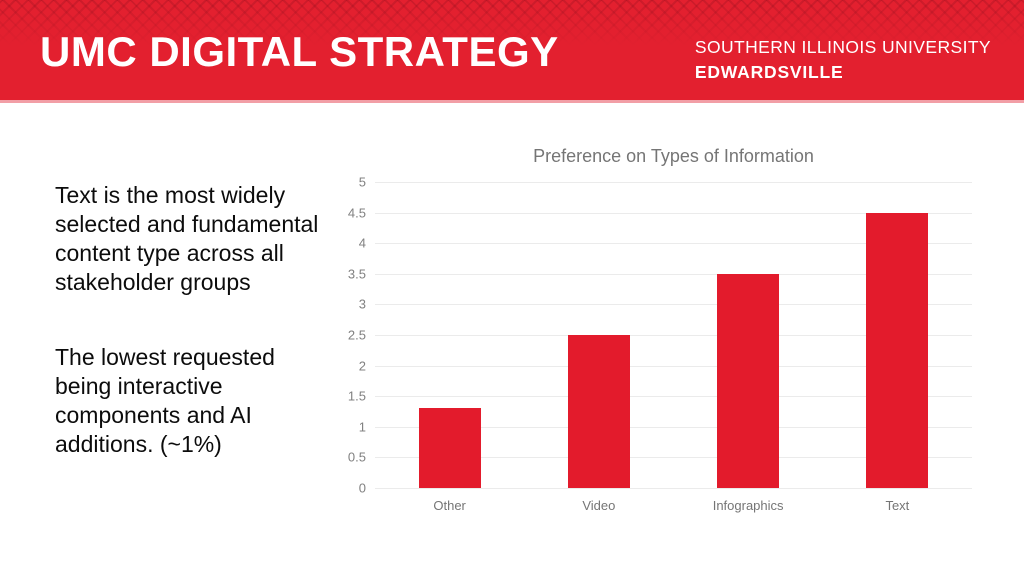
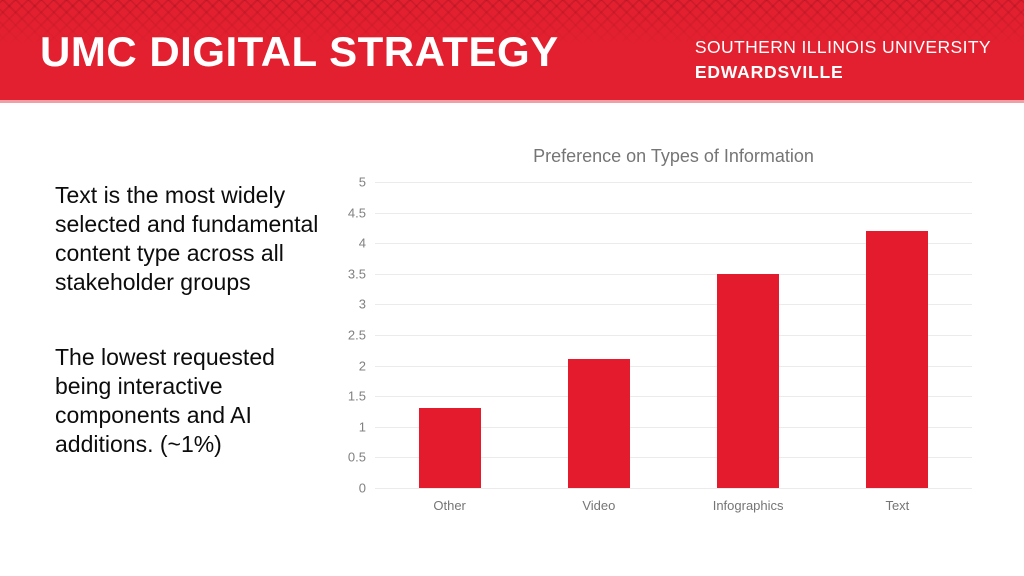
Video: 2.5 -> 2.1
Text: 4.5 -> 4.2
